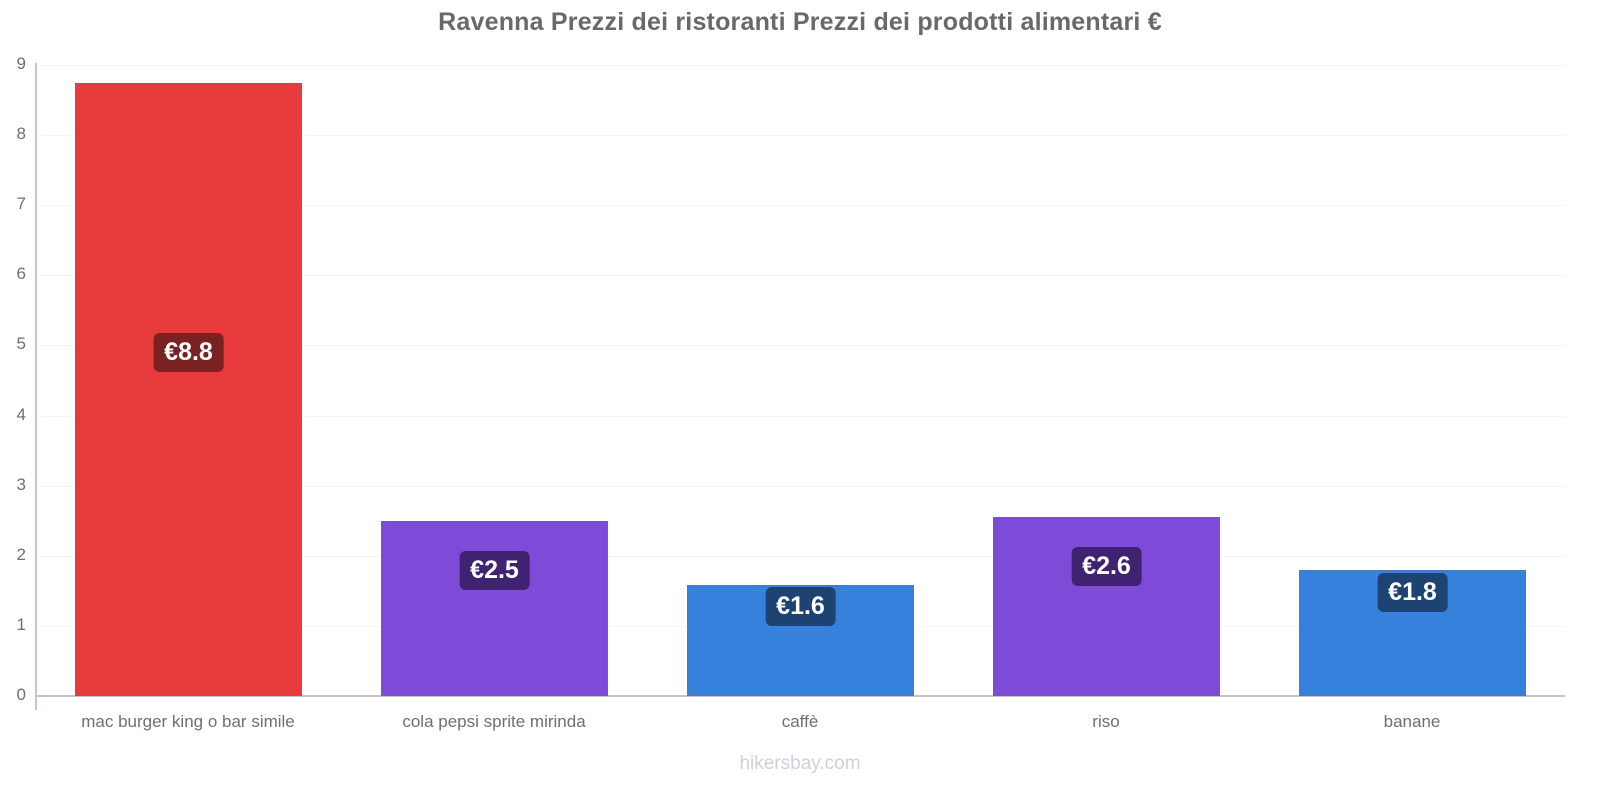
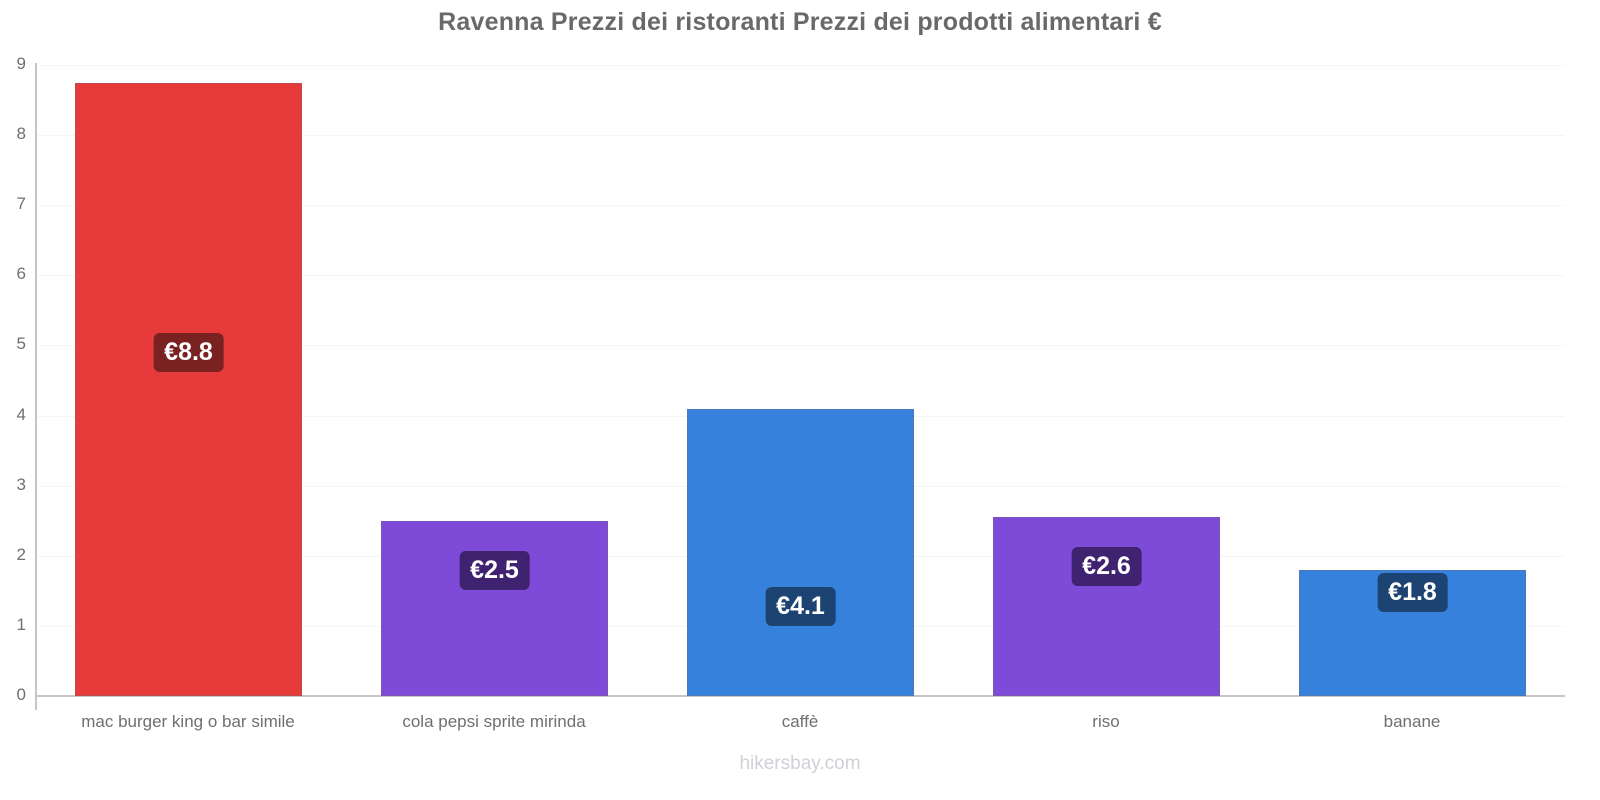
caffè: €1.6 -> €4.1
